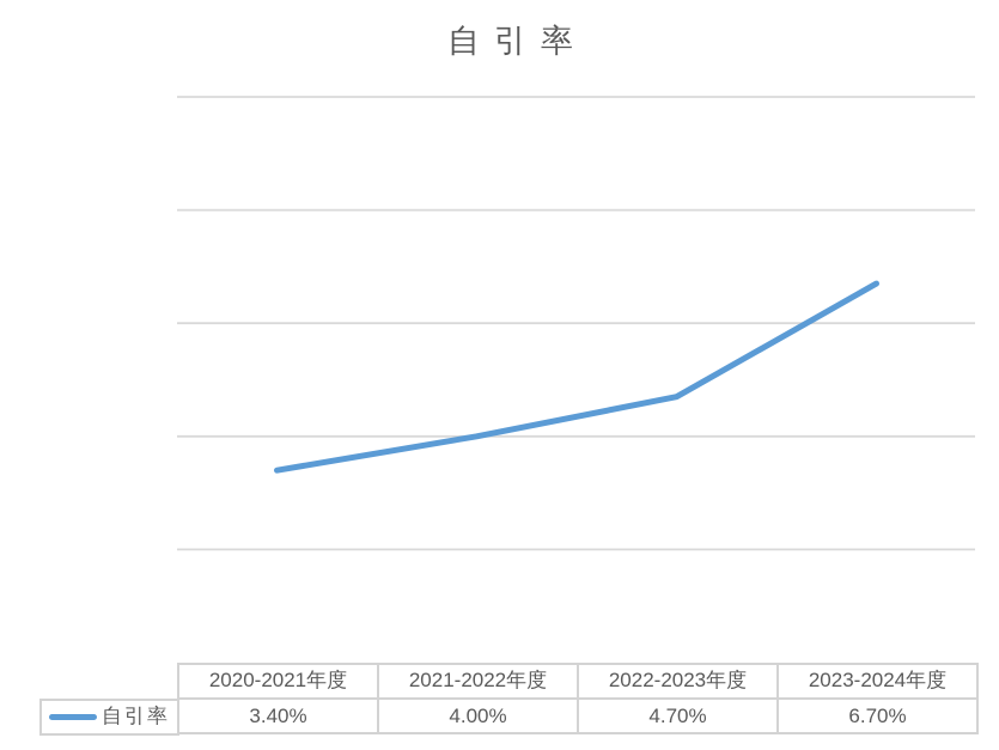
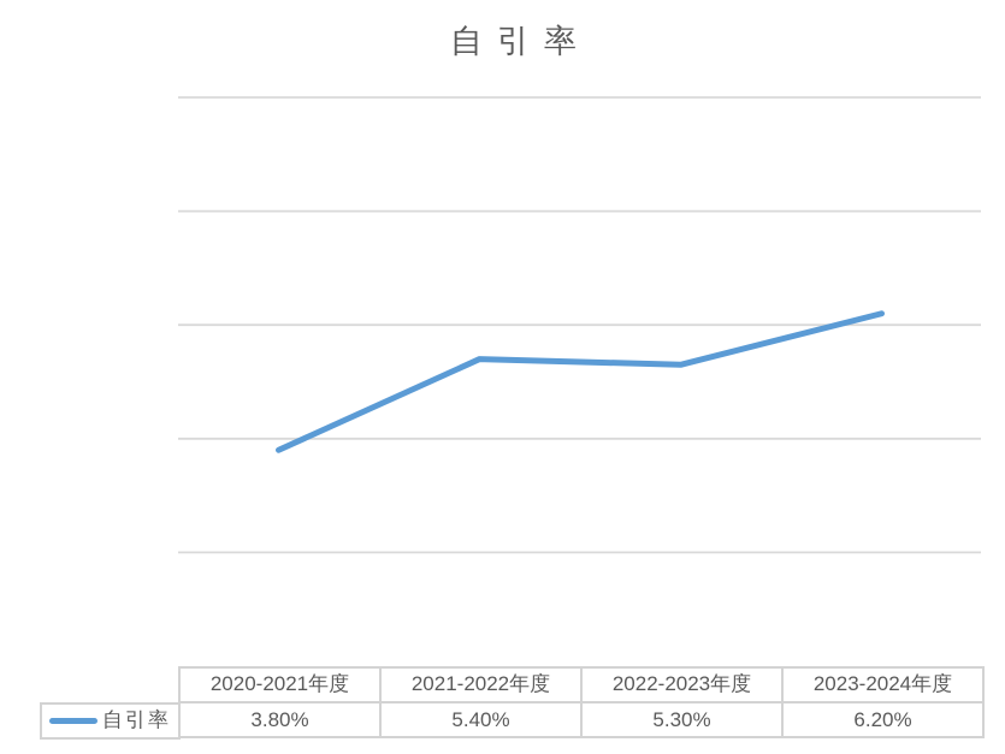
2020-2021年度: 3.40% -> 3.80%
2021-2022年度: 4.00% -> 5.40%
2022-2023年度: 4.70% -> 5.30%
2023-2024年度: 6.70% -> 6.20%
